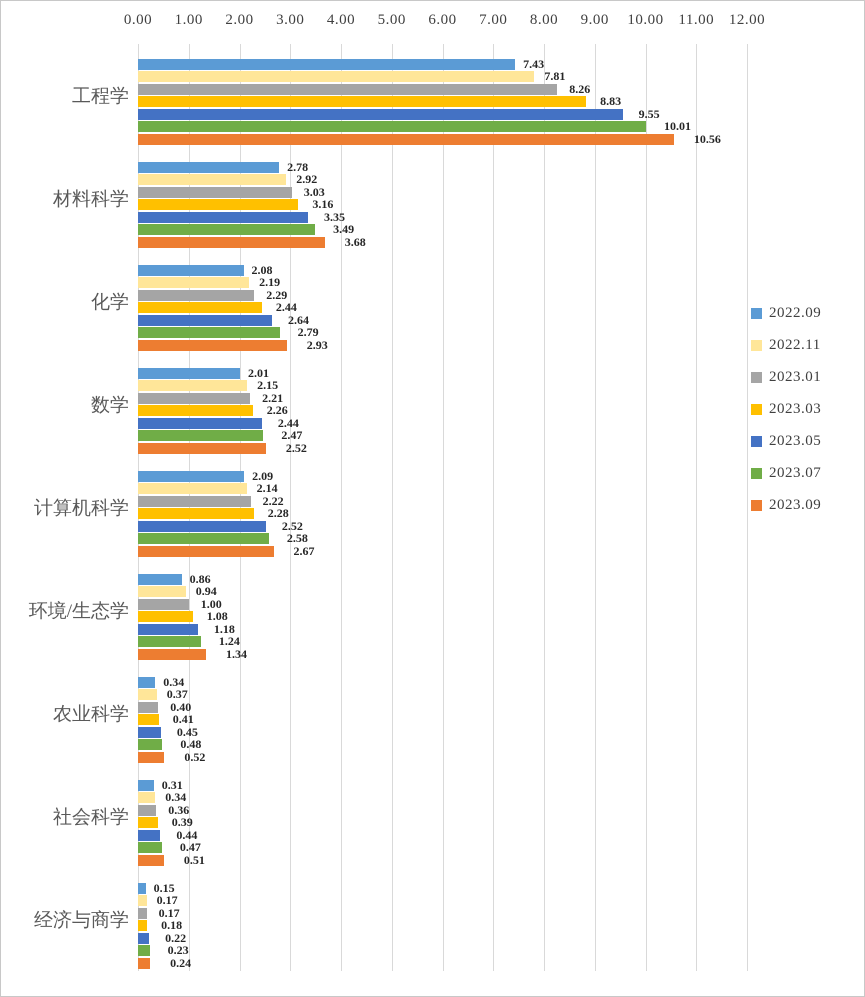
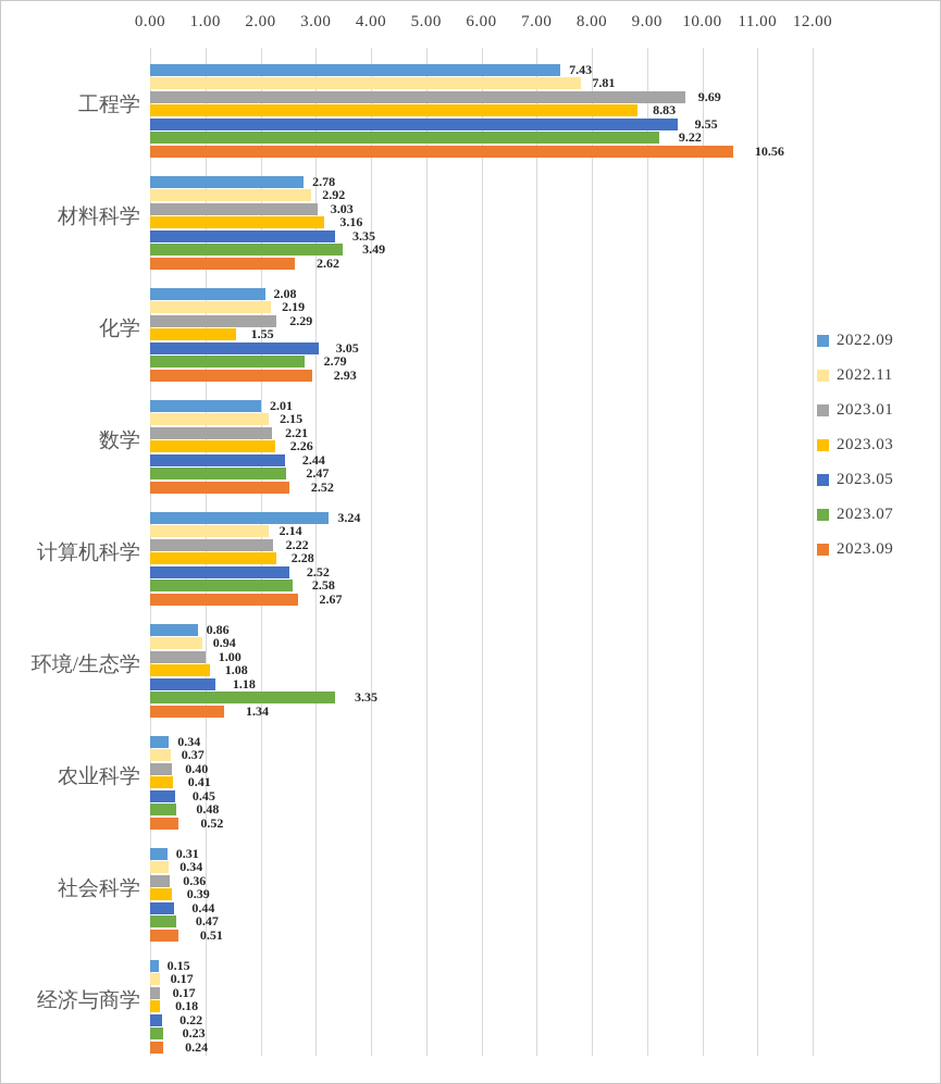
2023.01/工程学: 8.26 -> 9.69
2023.07/工程学: 10.01 -> 9.22
2023.09/材料科学: 3.68 -> 2.62
2023.03/化学: 2.44 -> 1.55
2023.05/化学: 2.64 -> 3.05
2022.09/计算机科学: 2.09 -> 3.24
2023.07/环境/生态学: 1.24 -> 3.35
